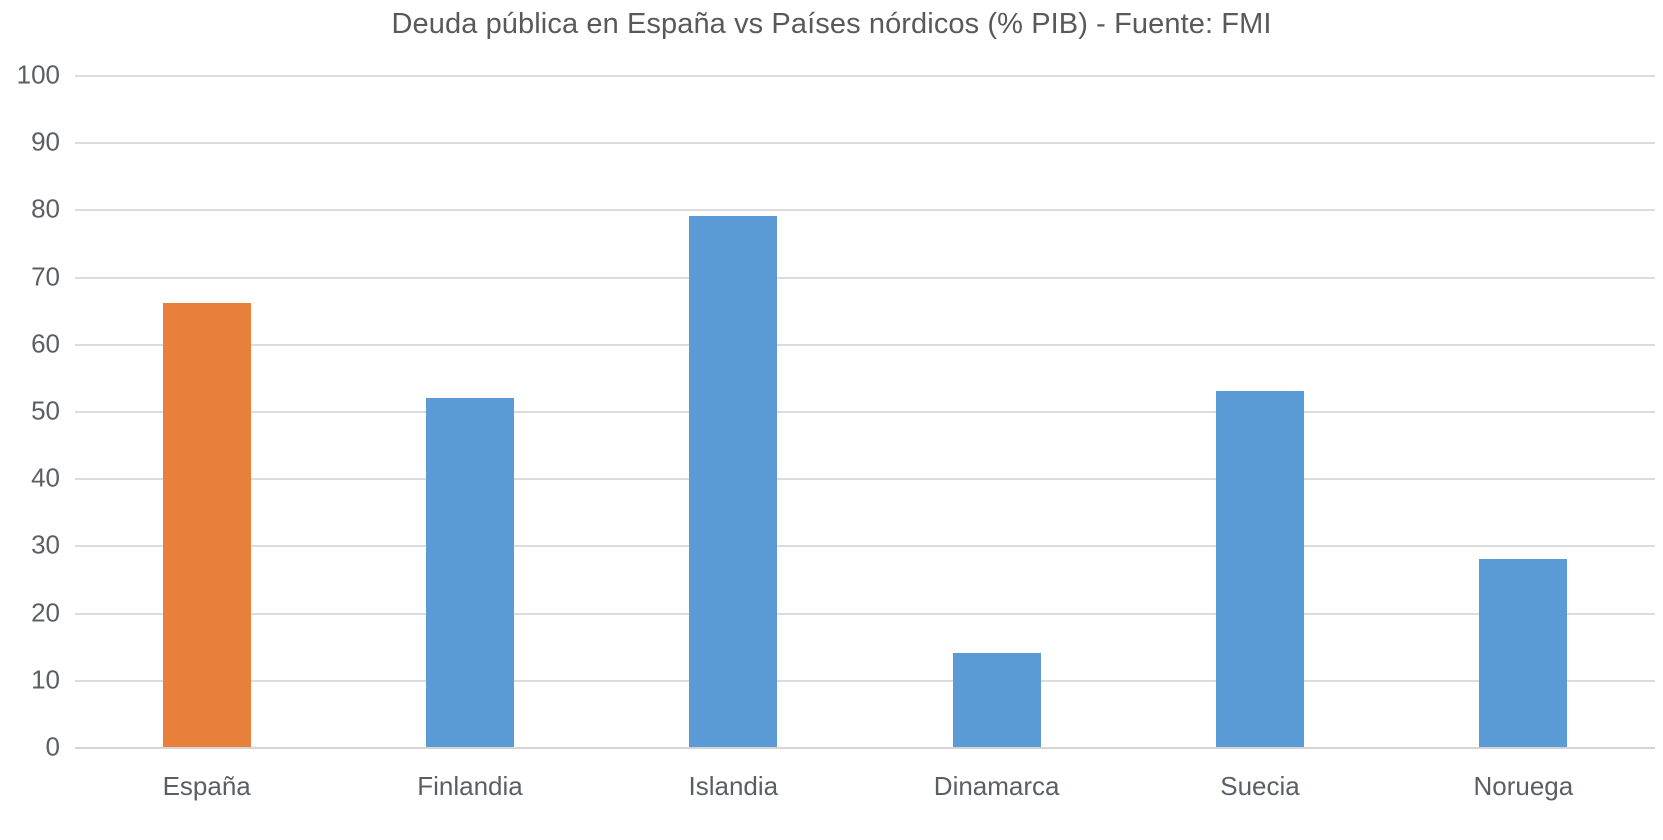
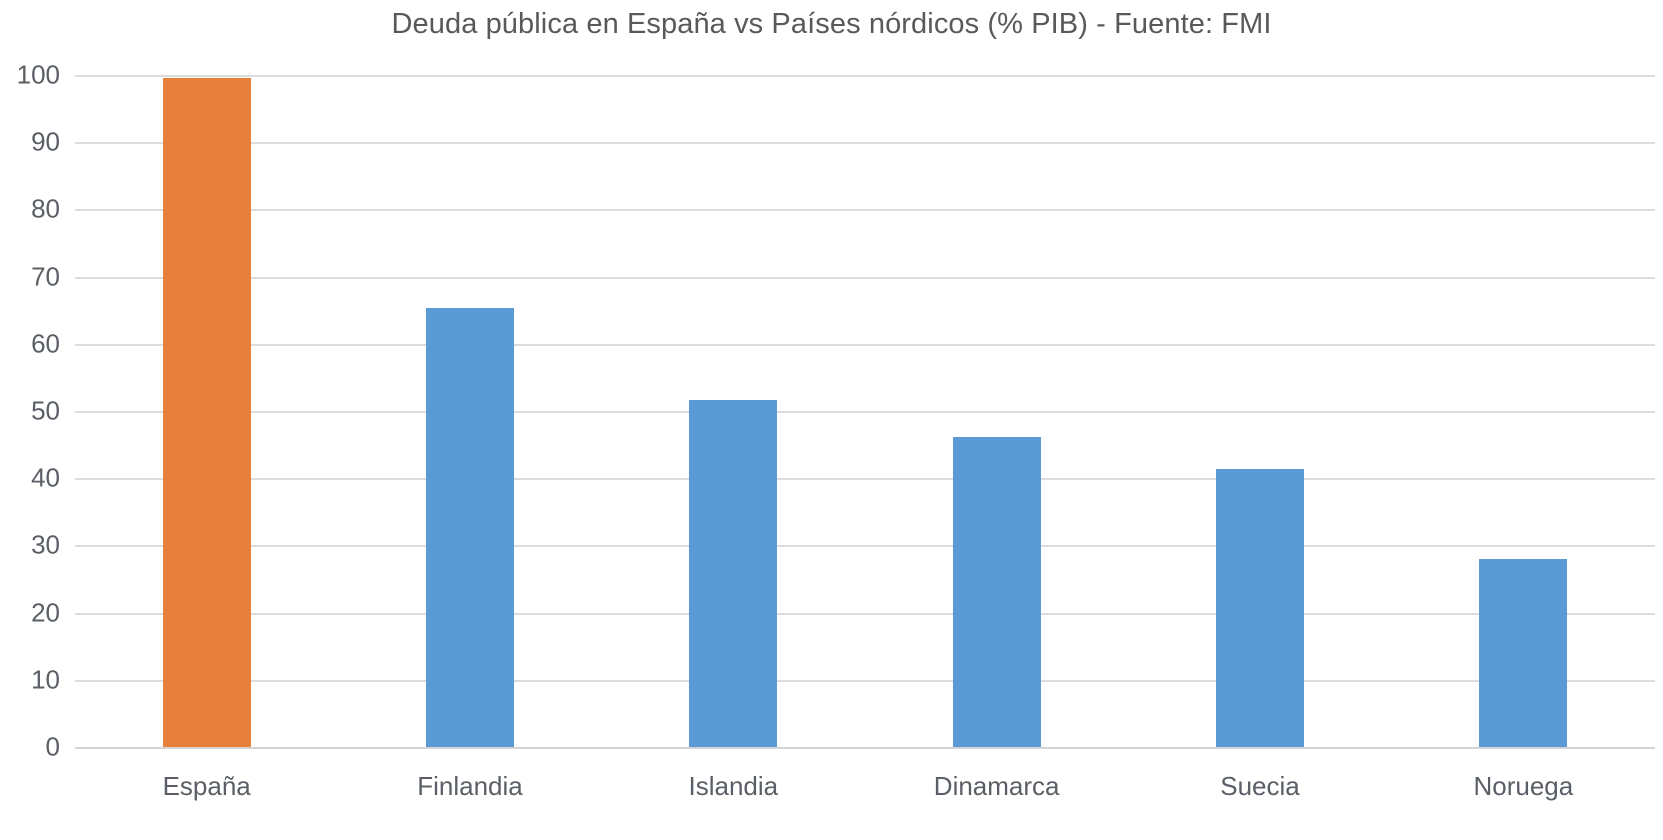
España: 66 -> 100
Finlandia: 52 -> 65
Islandia: 79 -> 52
Dinamarca: 14 -> 46
Suecia: 53 -> 41
